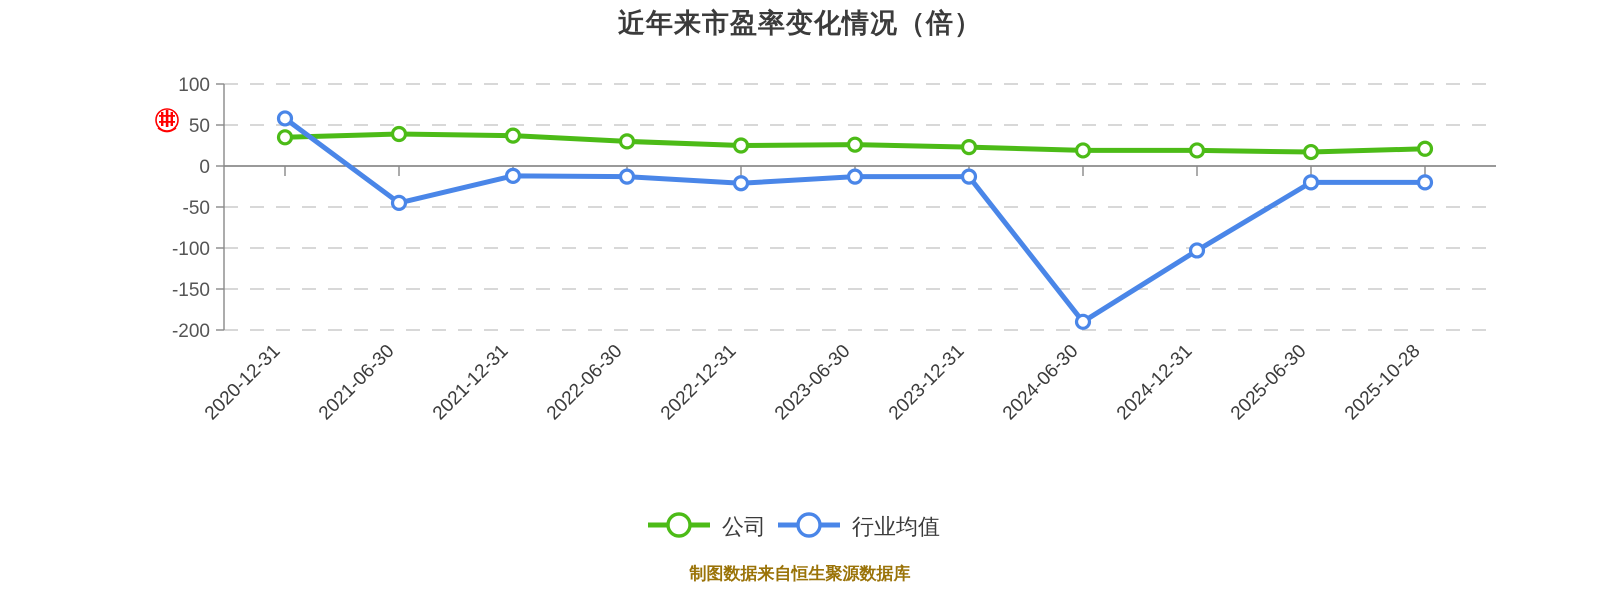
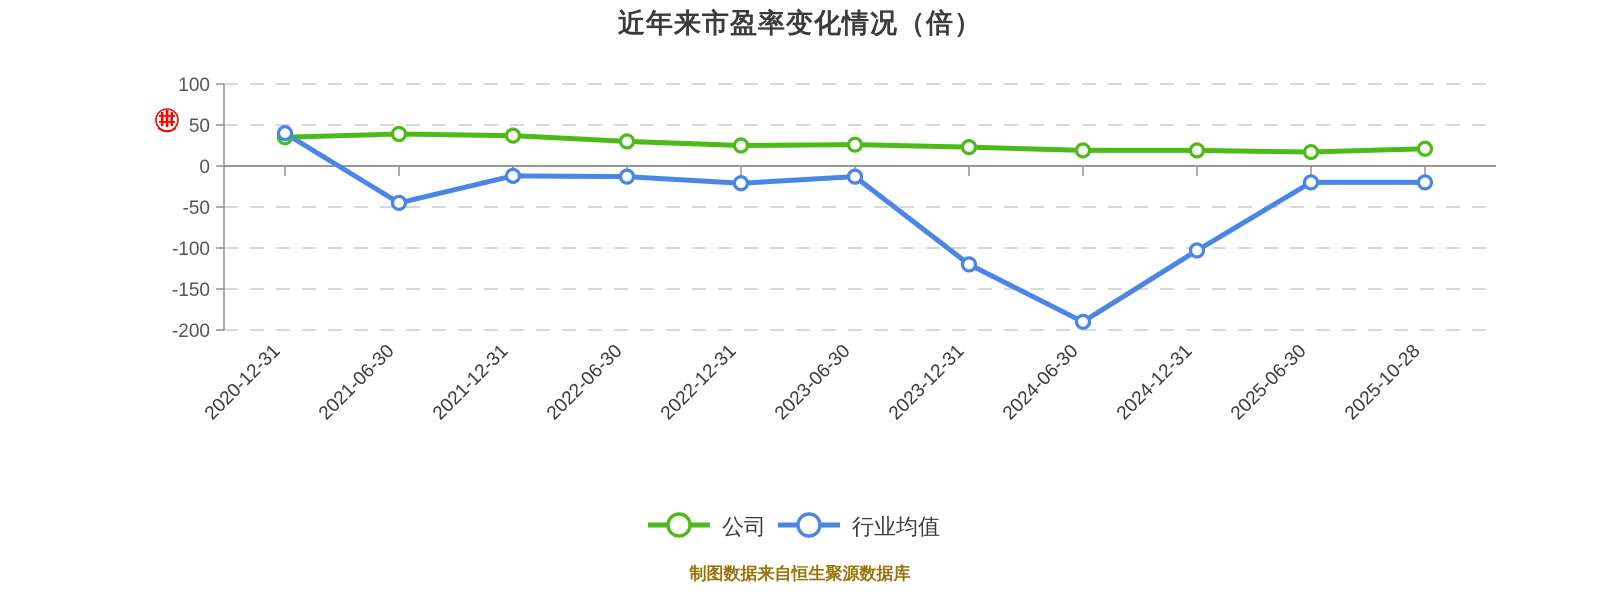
行业均值/2020-12-31: 60 -> 40
行业均值/2023-12-31: -10 -> -120
